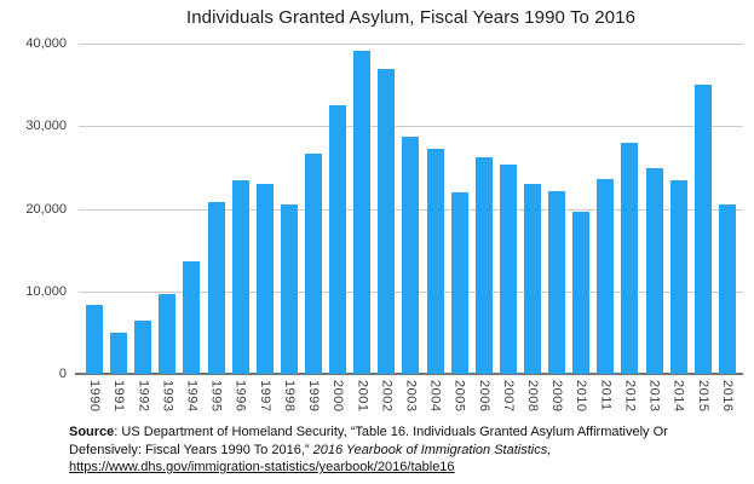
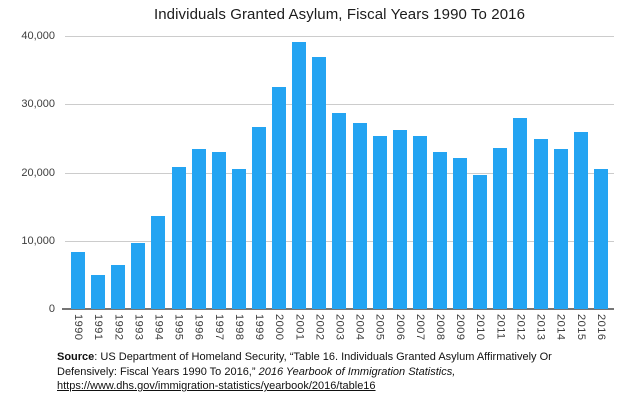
2005: 22000 -> 25000
2015: 35000 -> 26000
